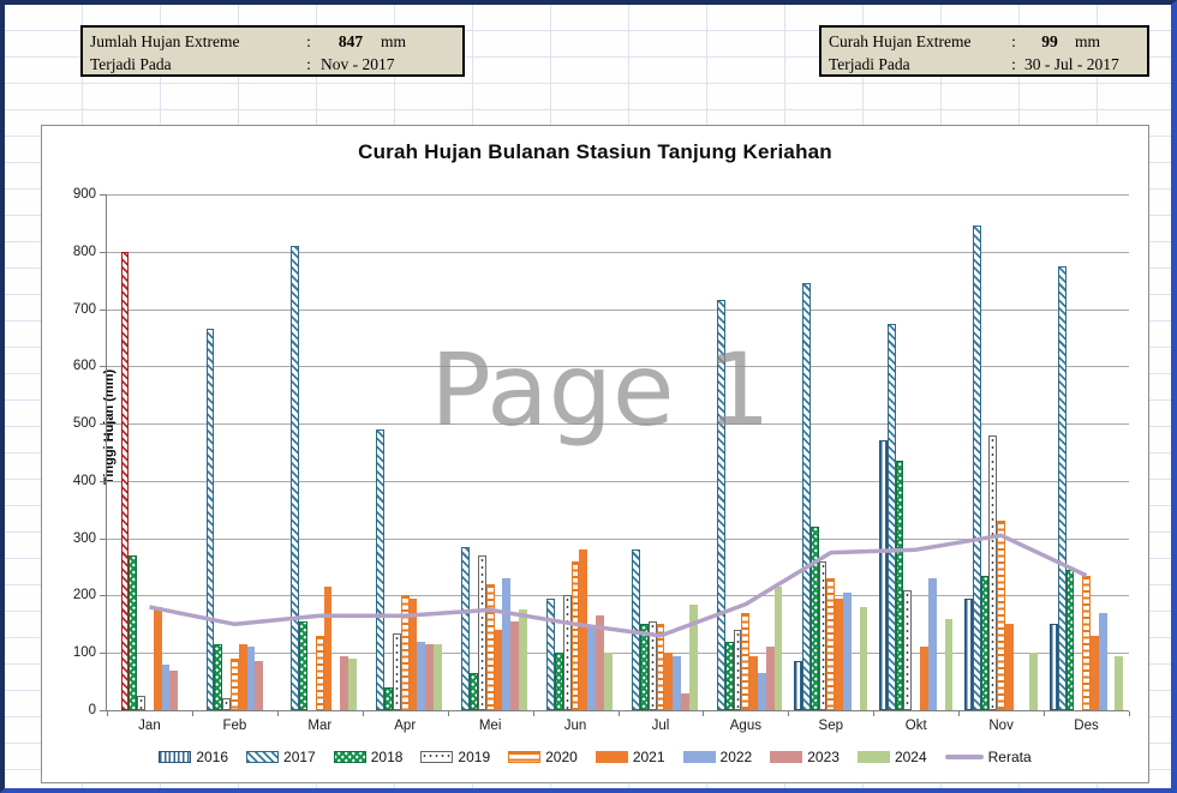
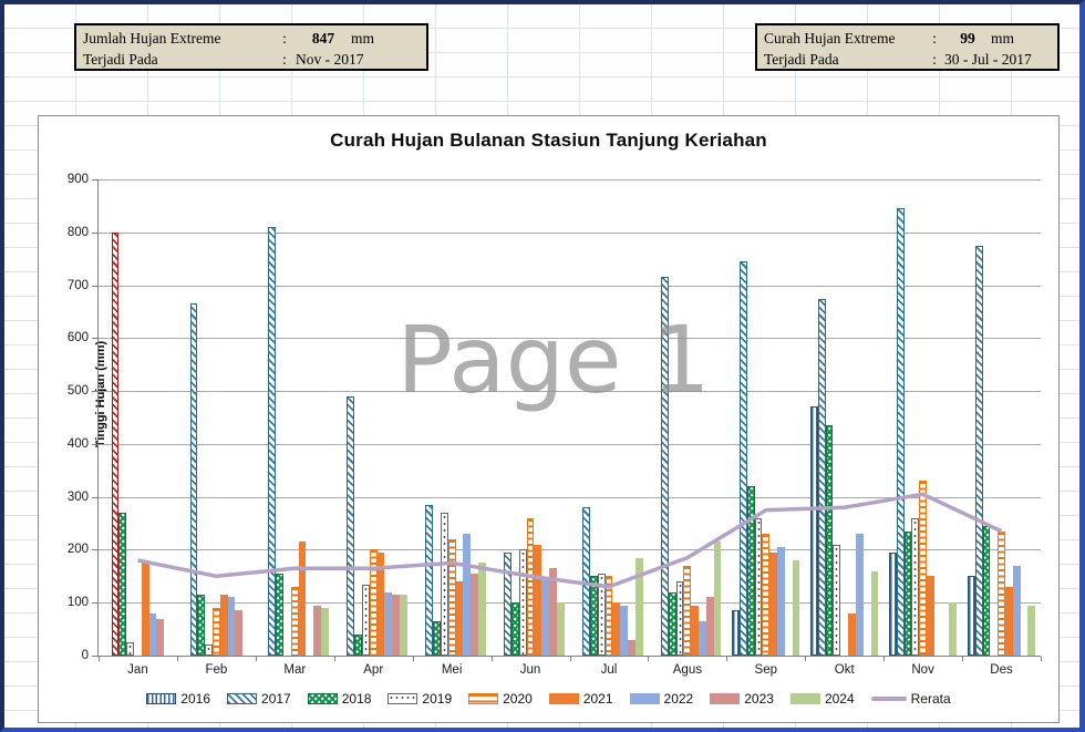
2021/Jun: 280 -> 210
2021/Okt: 110 -> 80
2019/Nov: 480 -> 260
